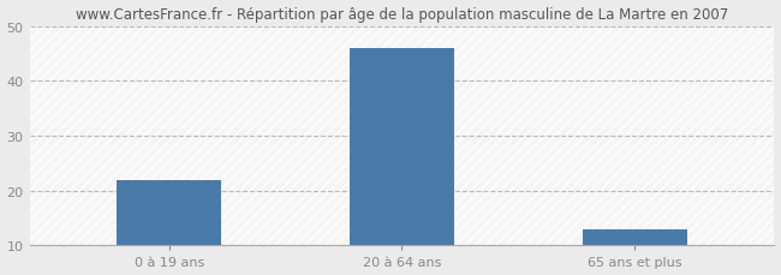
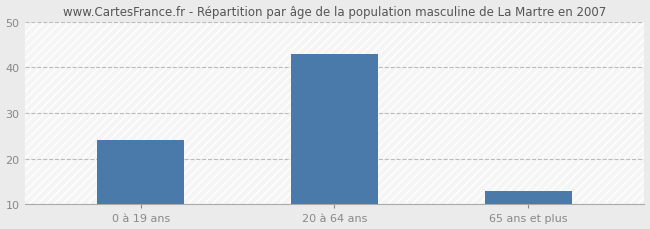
0 à 19 ans: 22 -> 24
20 à 64 ans: 46 -> 43
